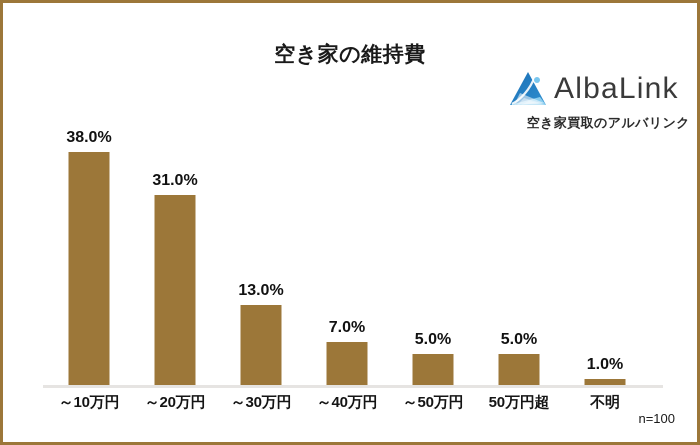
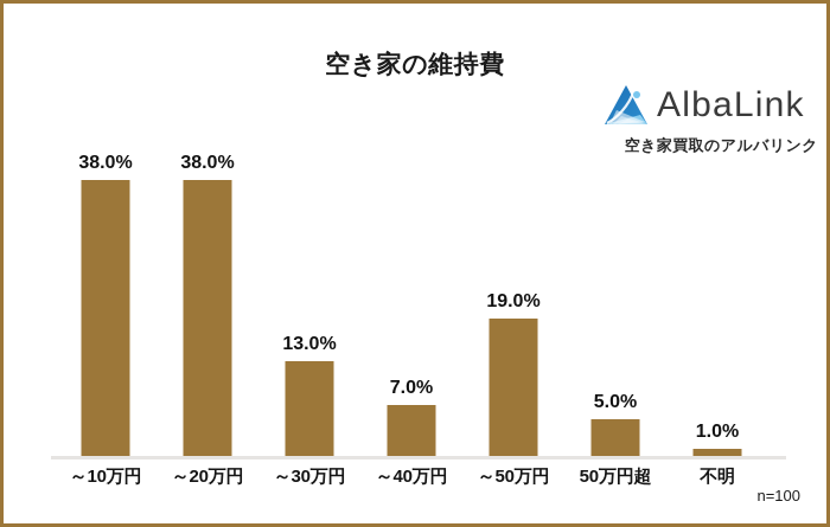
～20万円: 31.0% -> 38.0%
～50万円: 5.0% -> 19.0%
